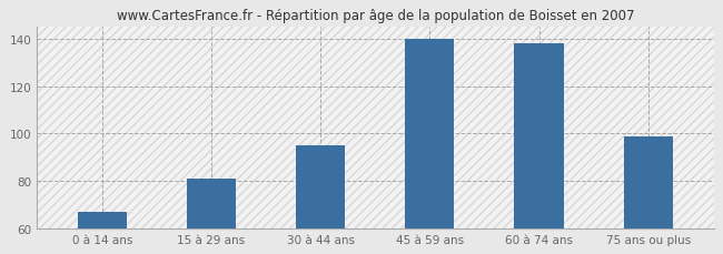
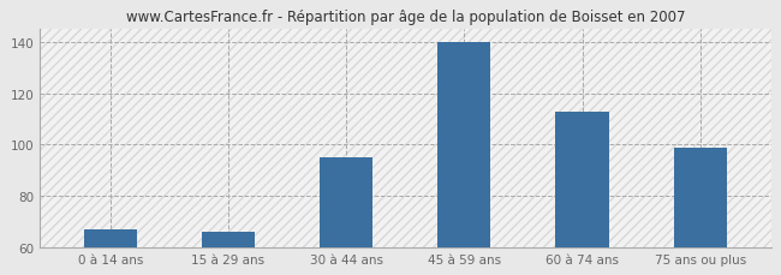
15 à 29 ans: 81 -> 66
60 à 74 ans: 138 -> 113
